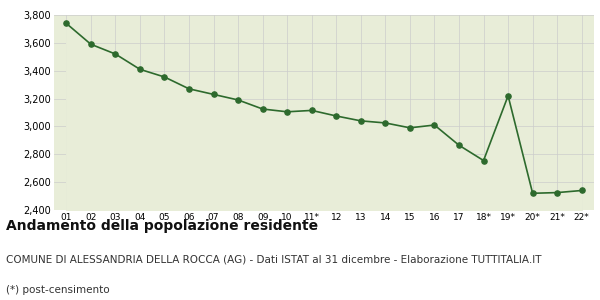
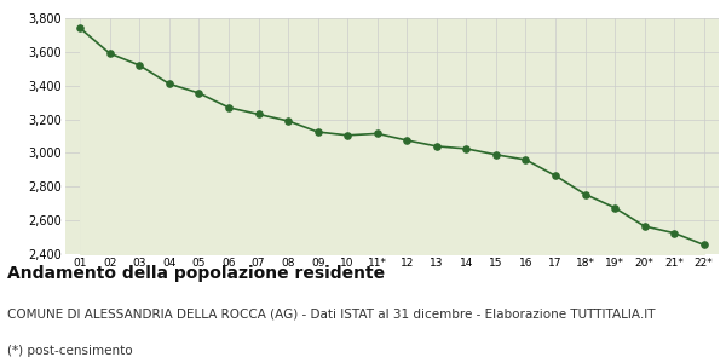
16: 3,010 -> 2,960
19*: 3,220 -> 2,680
20*: 2,520 -> 2,560
22*: 2,540 -> 2,460
